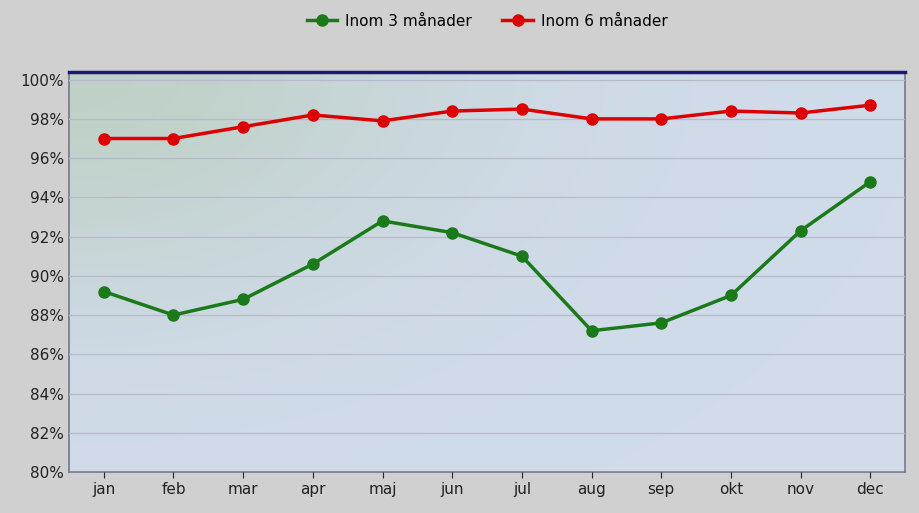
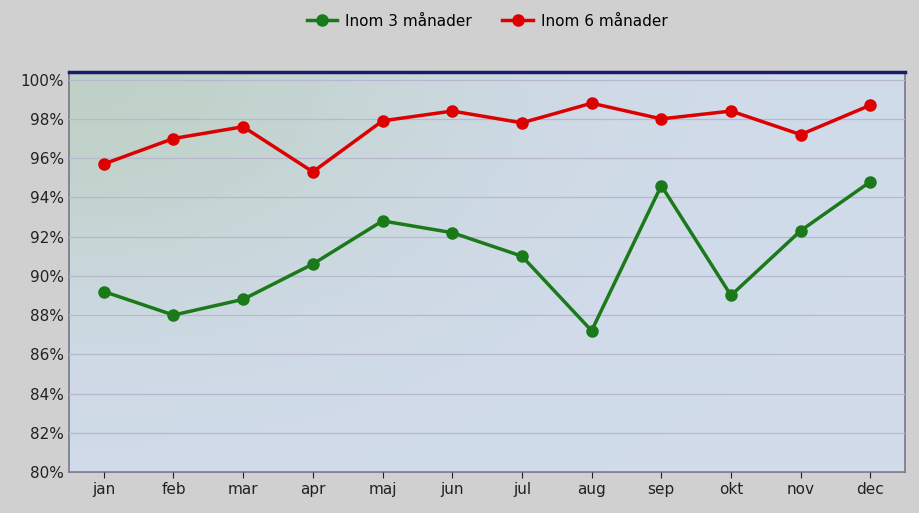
Inom 6 månader/jan: 97.0% -> 95.7%
Inom 6 månader/apr: 98.2% -> 95.3%
Inom 6 månader/jul: 98.5% -> 97.8%
Inom 6 månader/aug: 98.0% -> 98.8%
Inom 3 månader/sep: 87.6% -> 94.6%
Inom 6 månader/nov: 98.3% -> 97.2%
